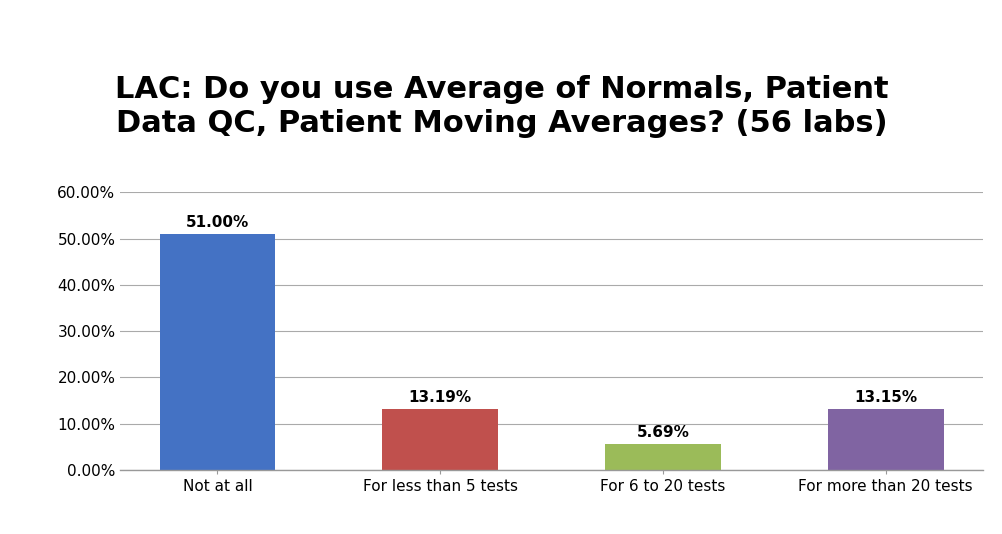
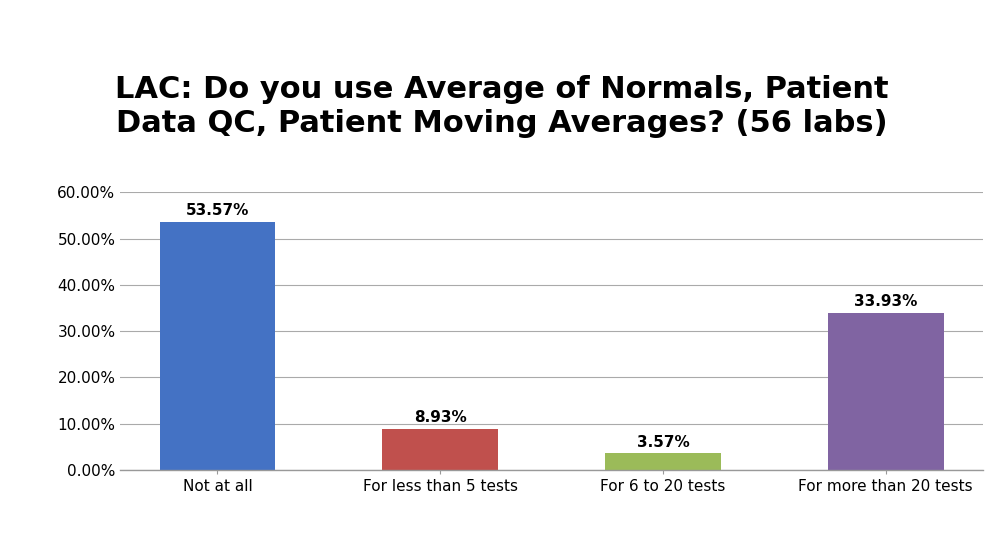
Not at all: 51.00% -> 53.57%
For less than 5 tests: 13.19% -> 8.93%
For 6 to 20 tests: 5.69% -> 3.57%
For more than 20 tests: 13.15% -> 33.93%
